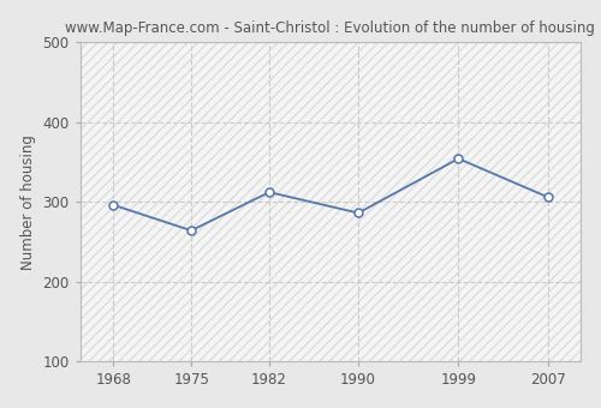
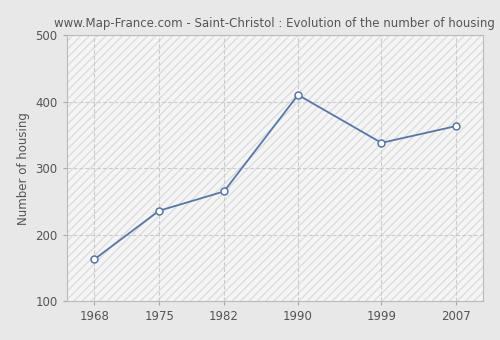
1968: 296 -> 163
1975: 264 -> 236
1982: 312 -> 265
1990: 286 -> 410
1999: 354 -> 338
2007: 306 -> 363
